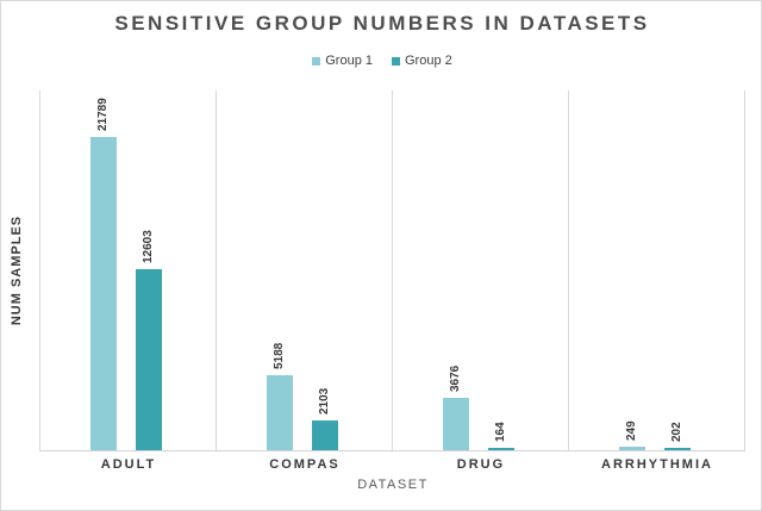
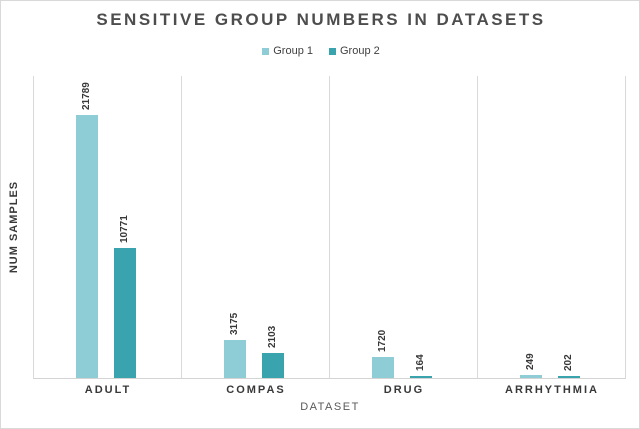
Group 2/ADULT: 12603 -> 10771
Group 1/COMPAS: 5188 -> 3175
Group 1/DRUG: 3676 -> 1720
